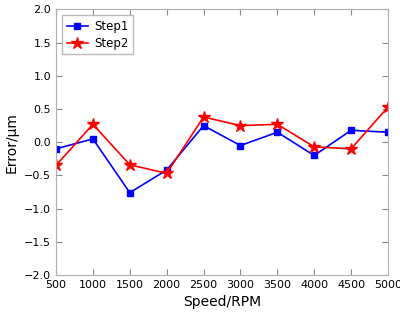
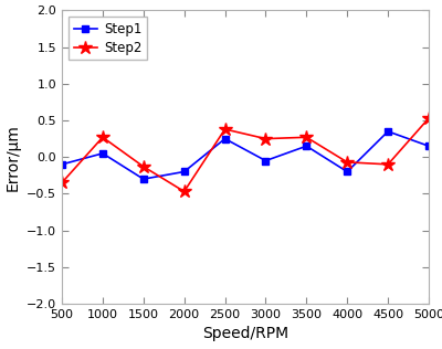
Step1/1500: -0.76 -> -0.30
Step2/1500: -0.34 -> -0.13
Step1/2000: -0.42 -> -0.20
Step1/4500: 0.18 -> 0.35
